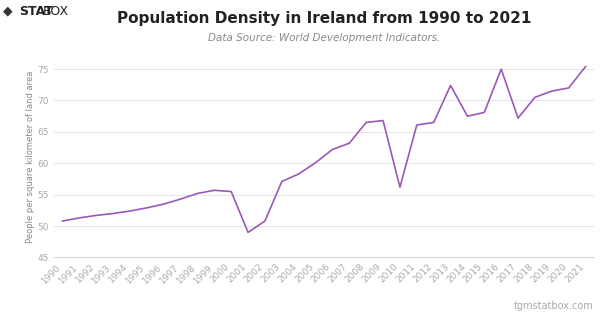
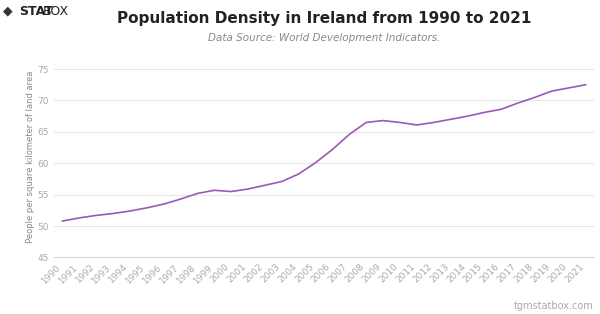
2001: 49.0 -> 55.9
2002: 50.8 -> 56.5
2007: 63.2 -> 64.6
2010: 56.2 -> 66.5
2013: 72.4 -> 67.0
2016: 75.0 -> 68.6
2017: 67.2 -> 69.6
2021: 75.4 -> 72.5
